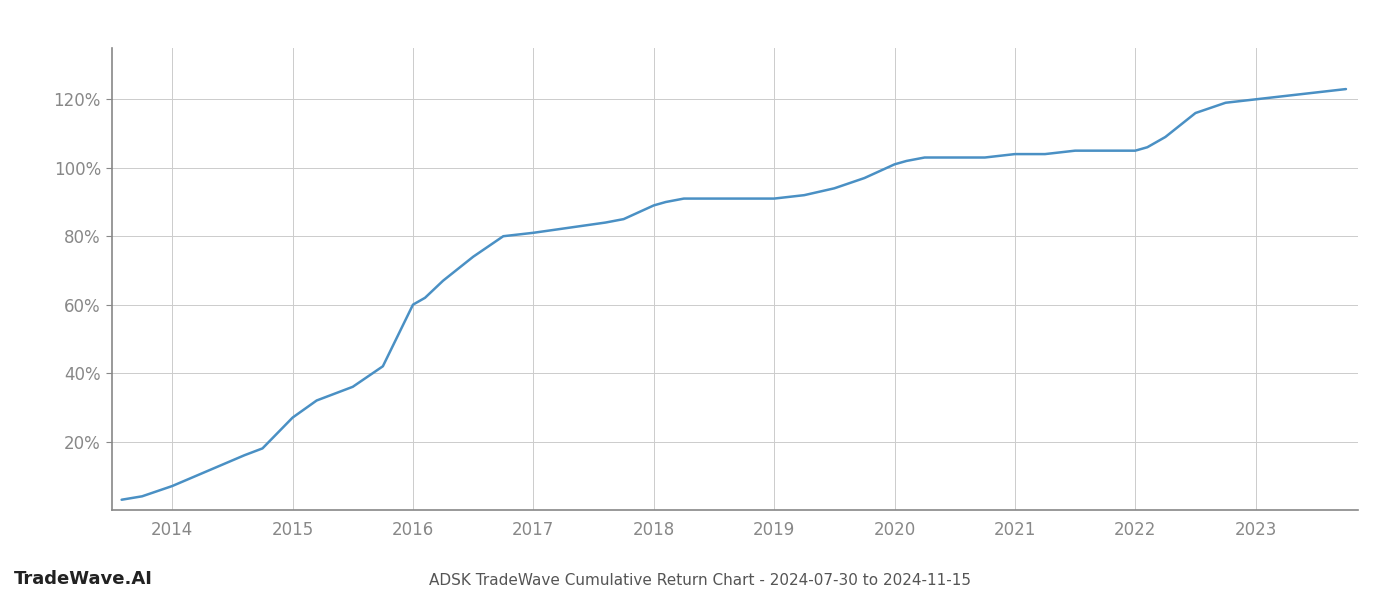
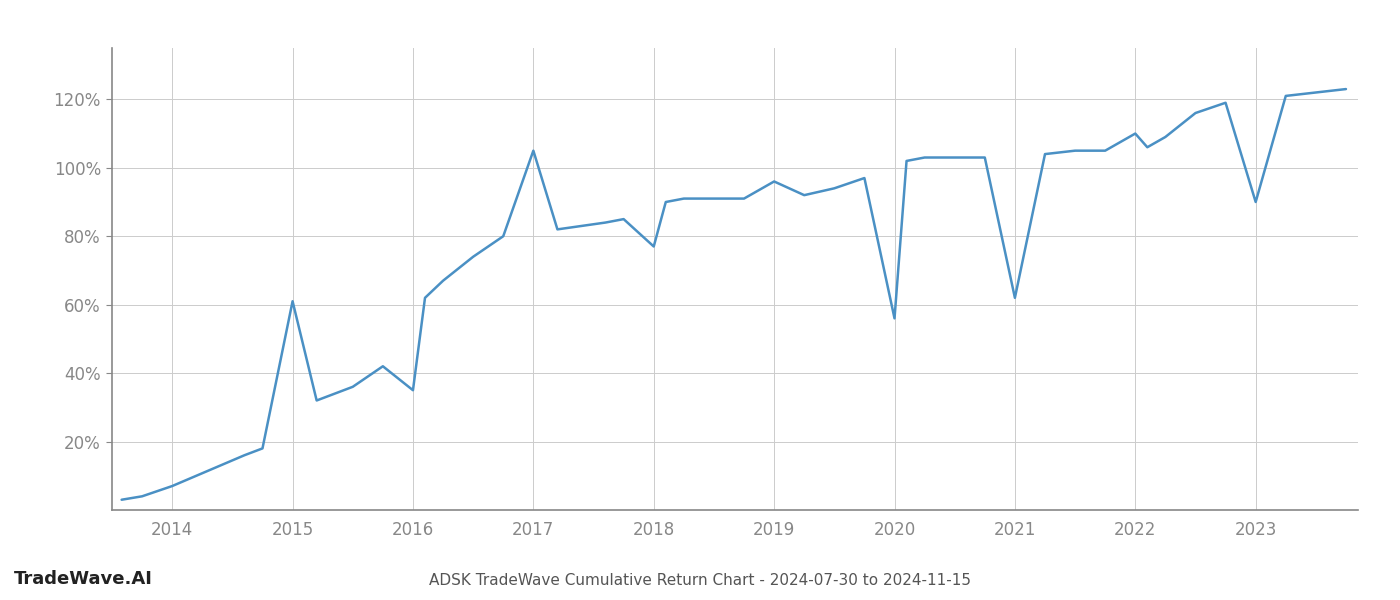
2015: 27% -> 61%
2016: 60% -> 35%
2017: 81% -> 105%
2018: 89% -> 77%
2019: 91% -> 96%
2020: 101% -> 56%
2021: 104% -> 62%
2022: 105% -> 110%
2023: 120% -> 90%
